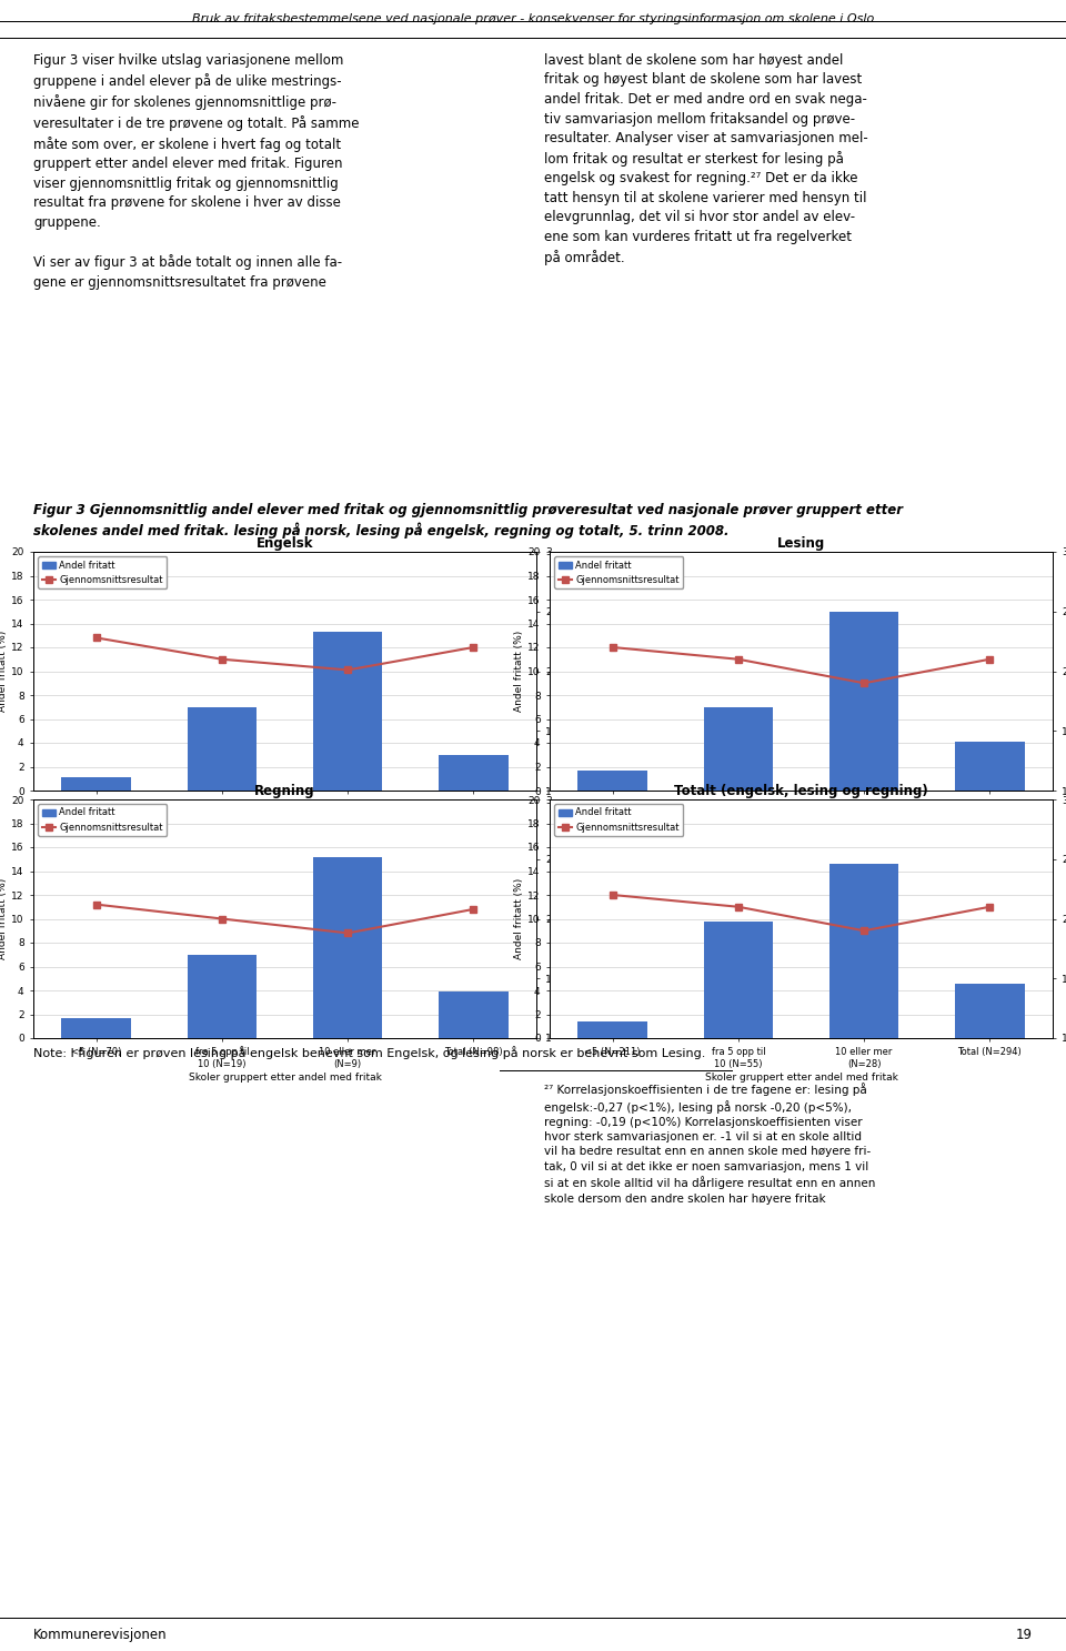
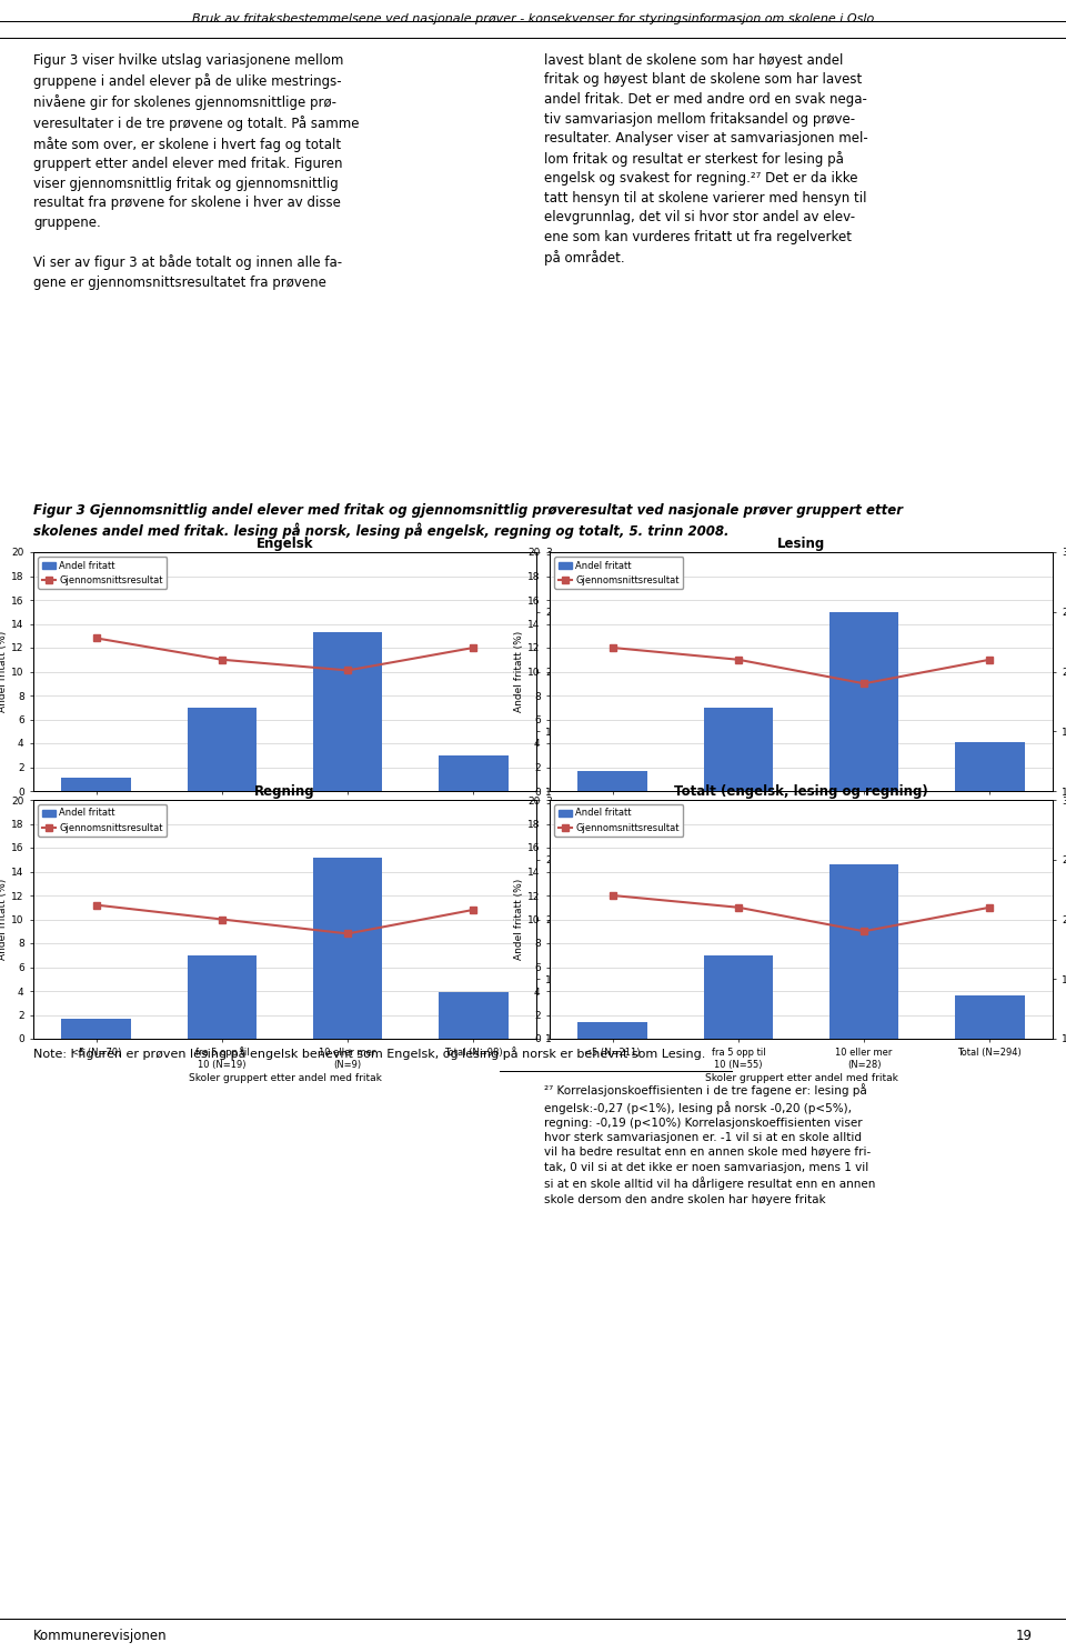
Totalt (engelsk, lesing og regning)/Andel fritatt/fra 5 opp til 10 (N=55): 9.8 -> 7.0
Totalt (engelsk, lesing og regning)/Andel fritatt/Total (N=294): 4.6 -> 3.6
